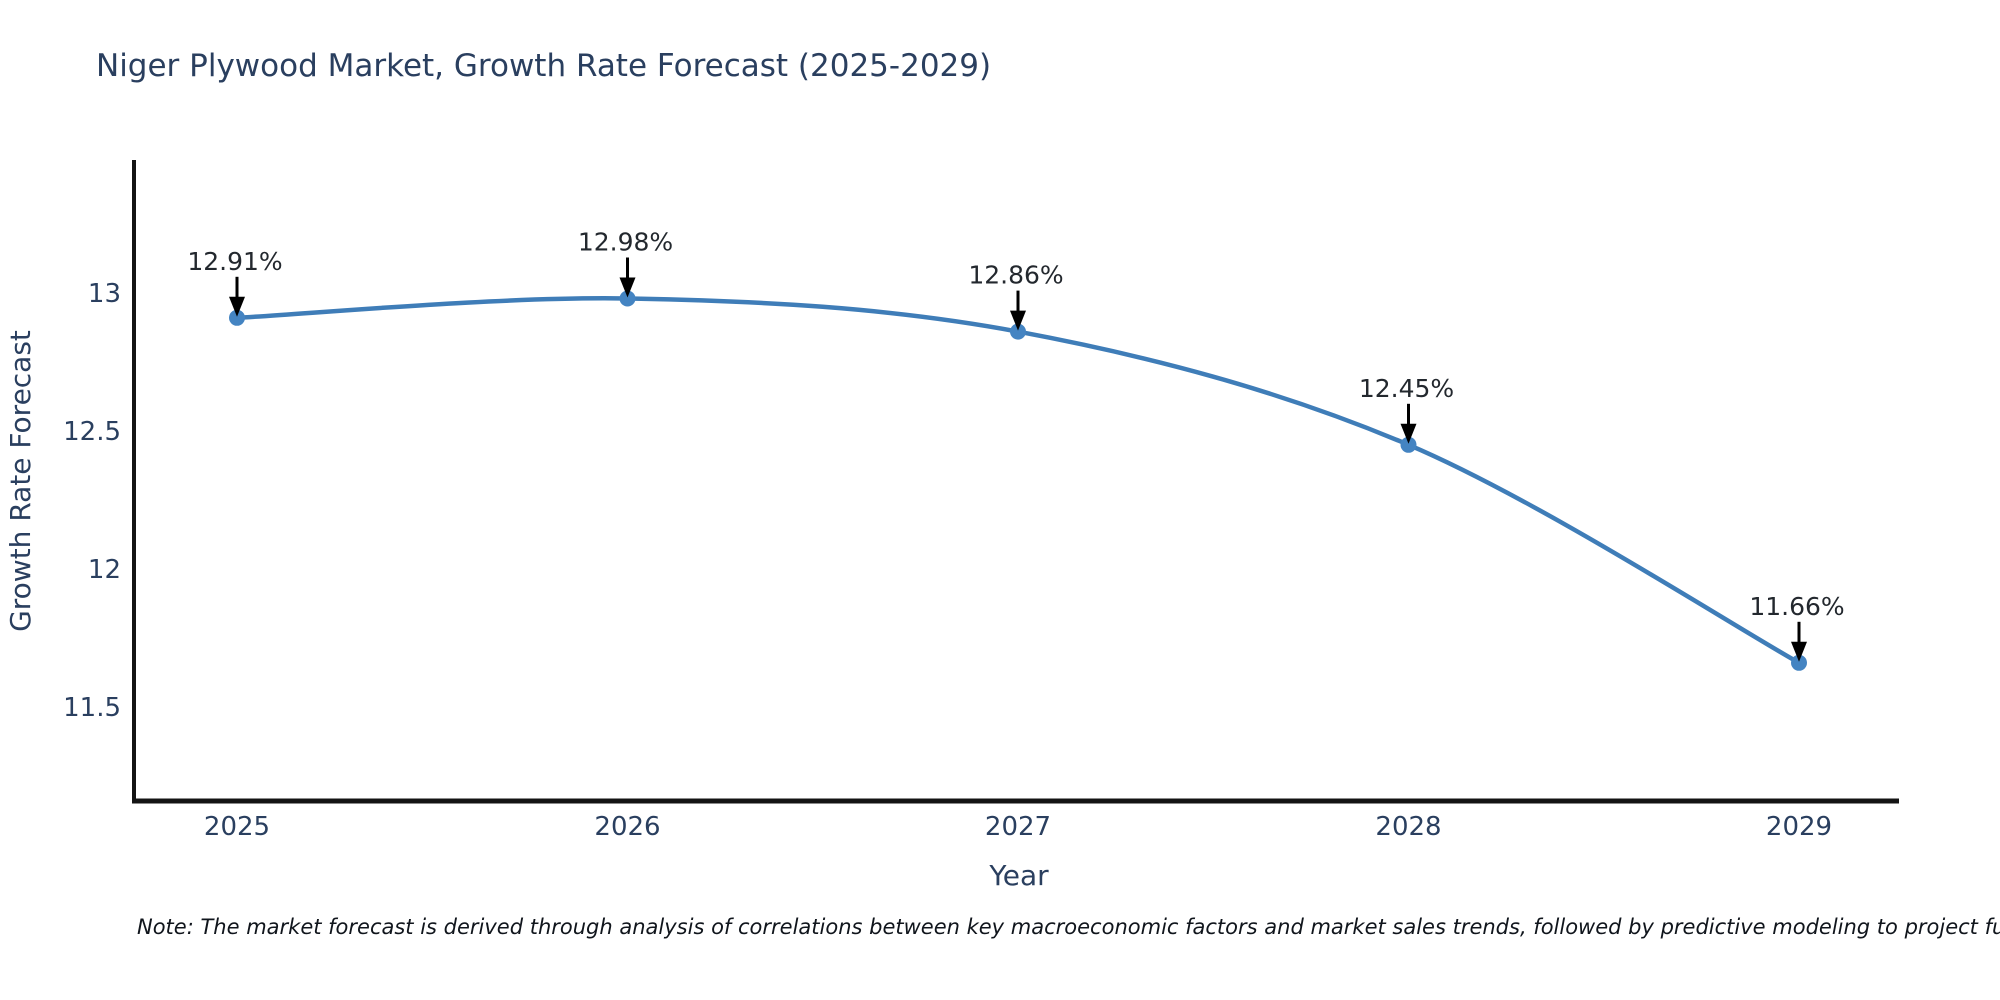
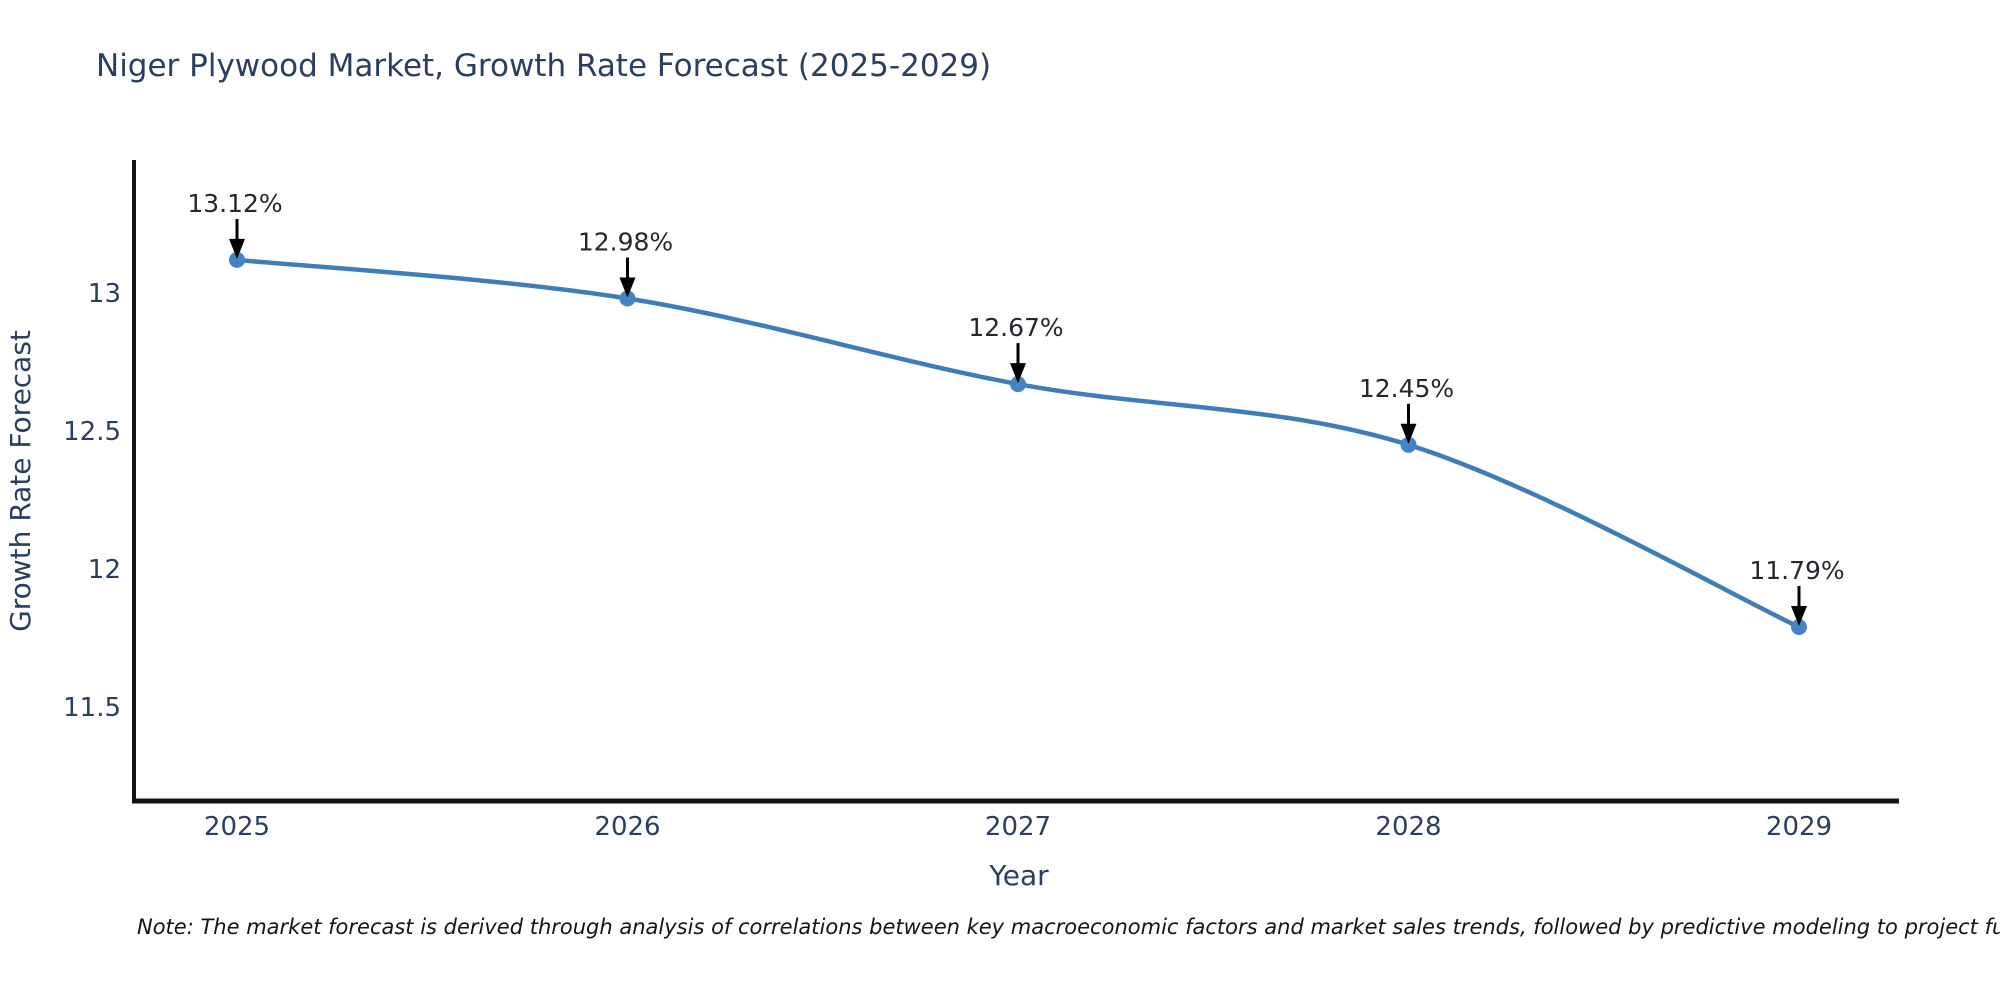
2025: 12.91% -> 13.12%
2027: 12.86% -> 12.67%
2029: 11.66% -> 11.79%
